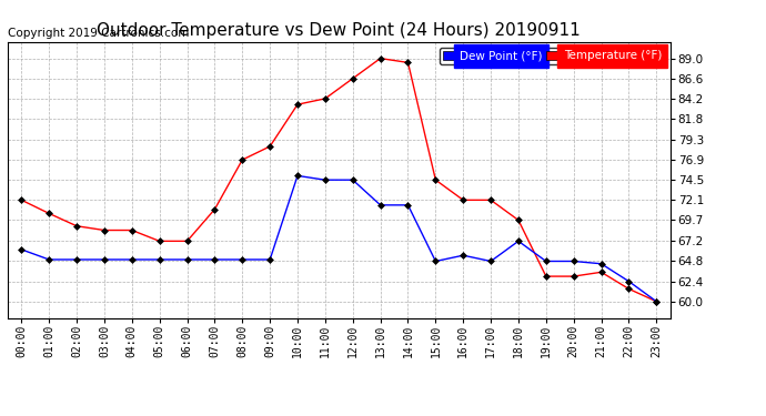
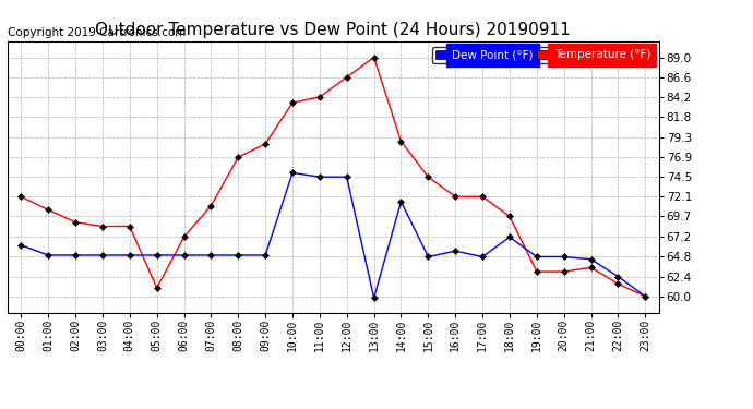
Temperature (°F)/05:00: 67.2 -> 61.0
Dew Point (°F)/13:00: 71.5 -> 59.8
Temperature (°F)/14:00: 88.5 -> 78.8
